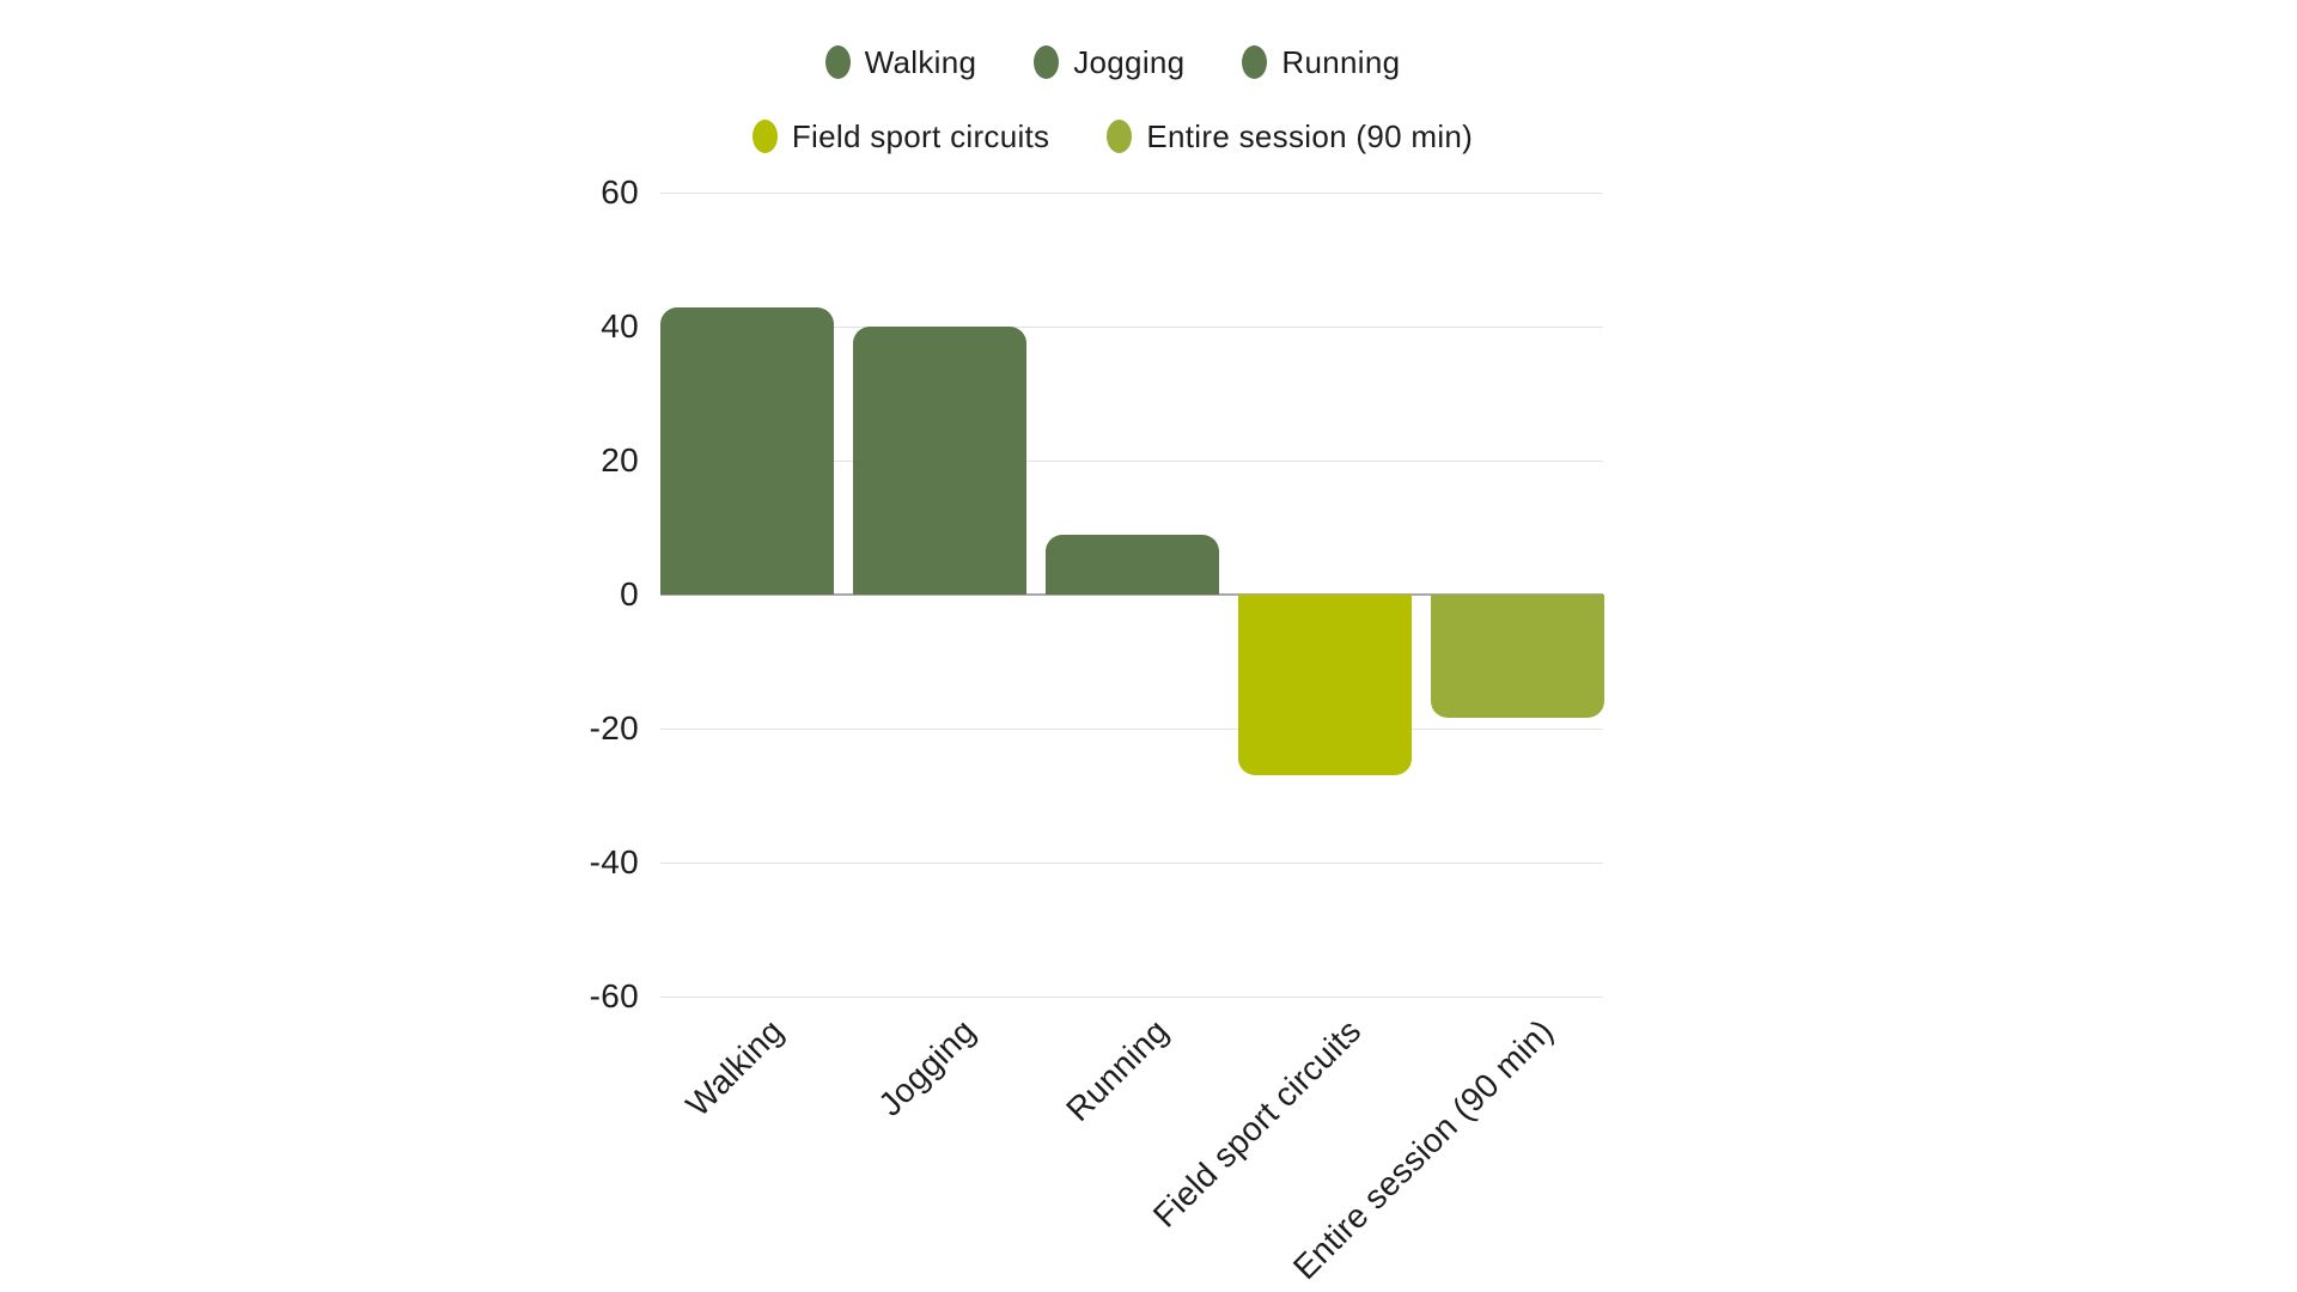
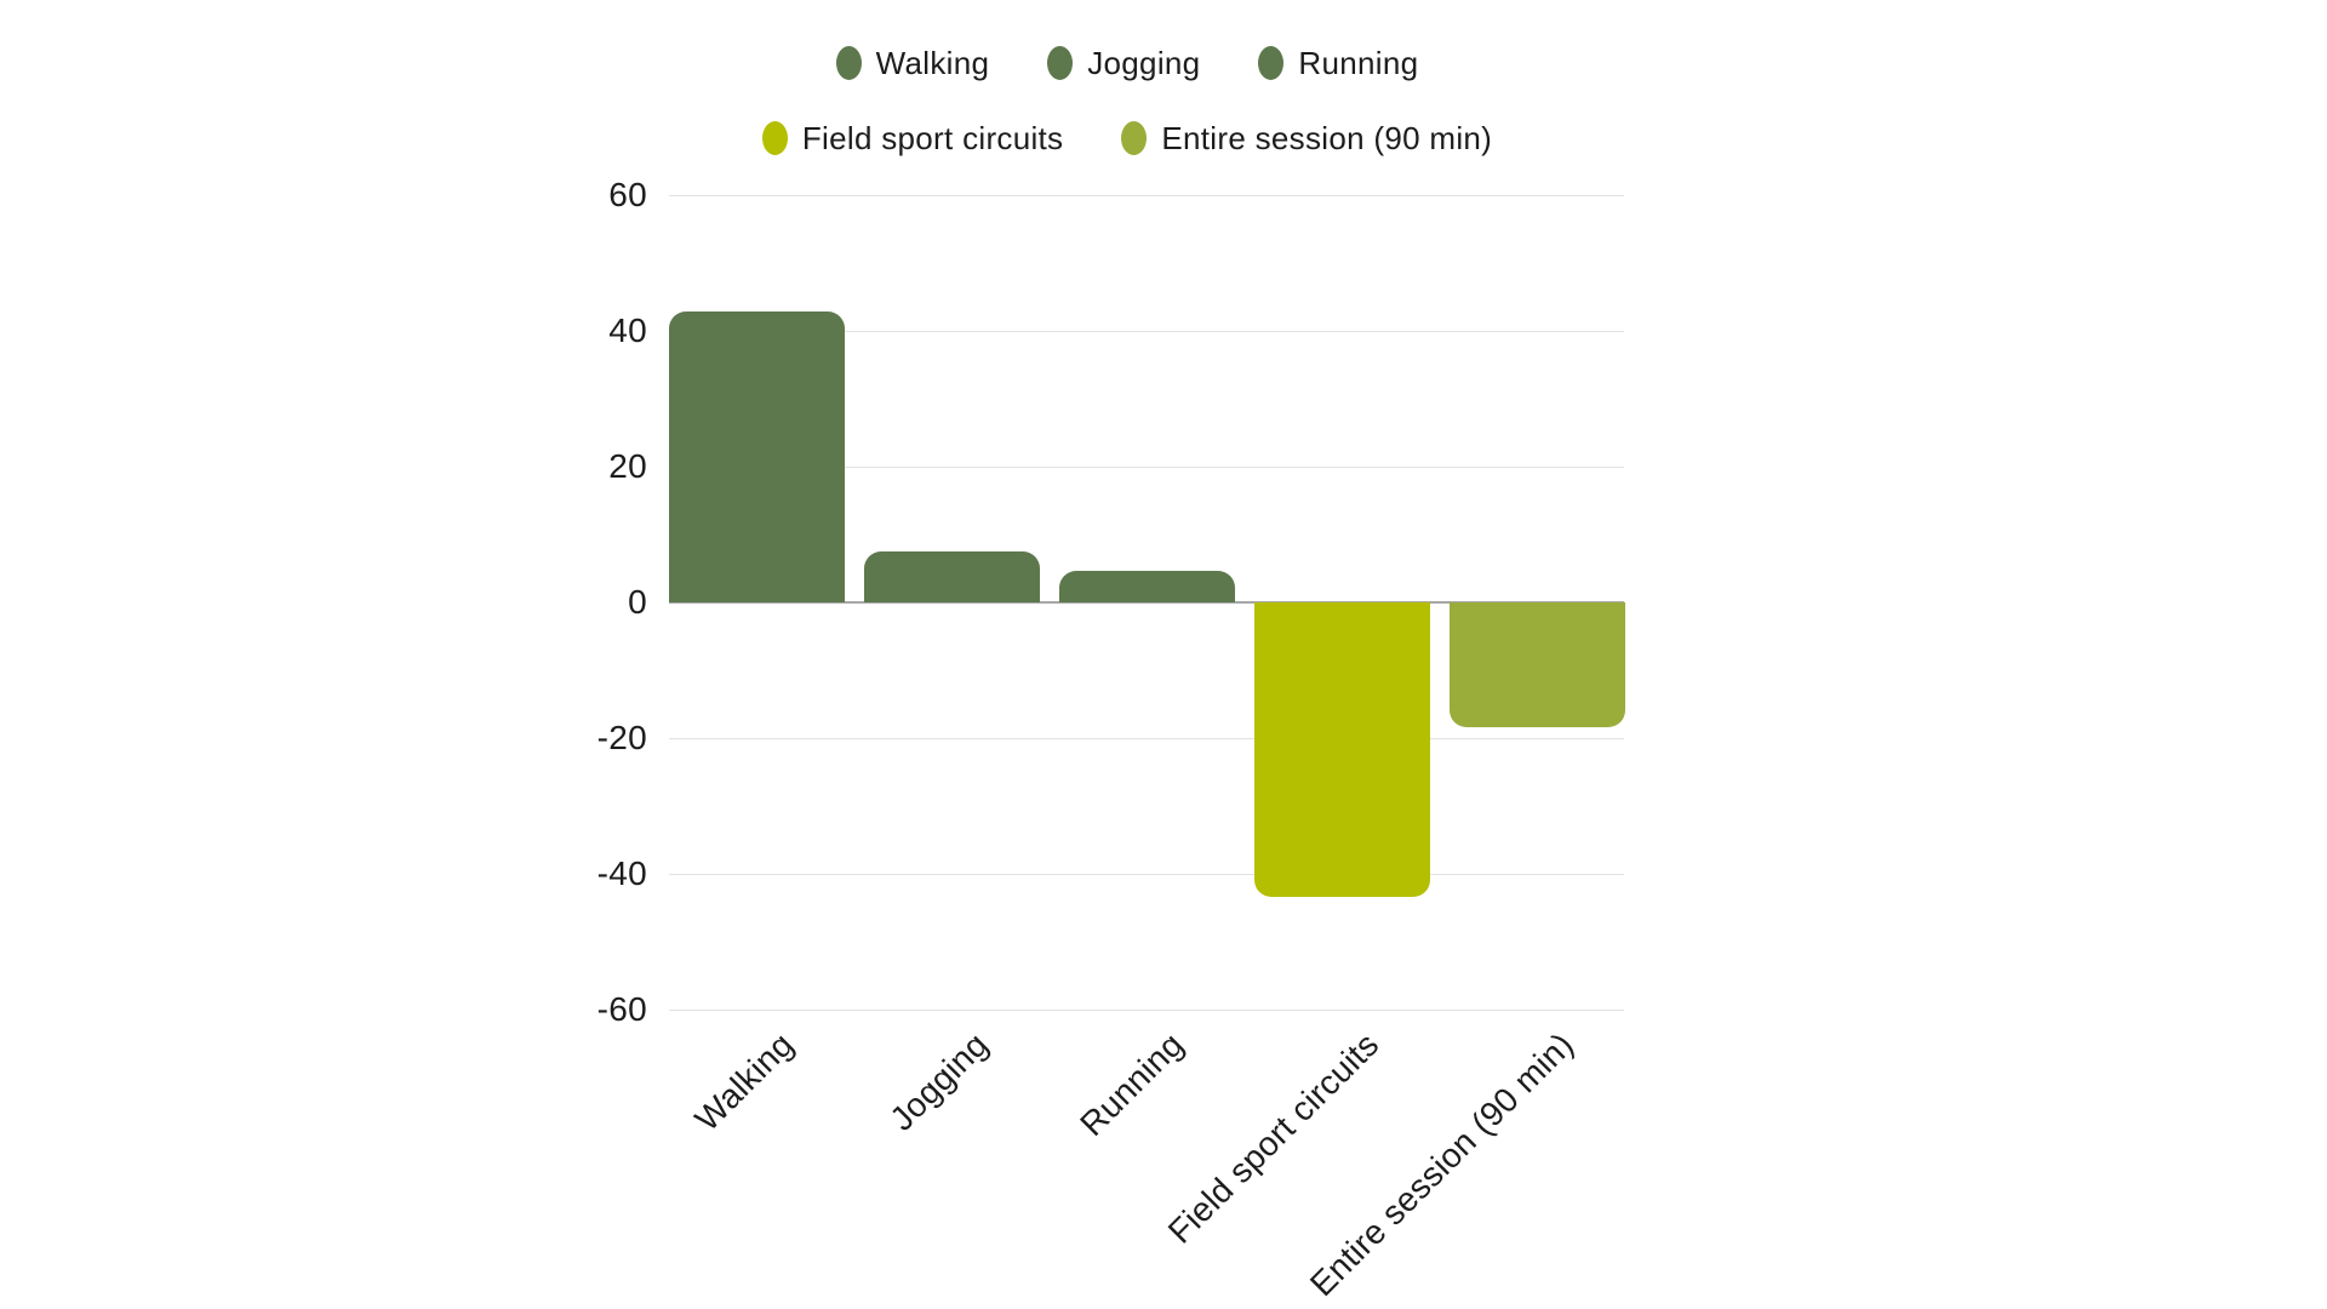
Jogging: 40 -> 8
Running: 9 -> 5
Field sport circuits: -27 -> -43
